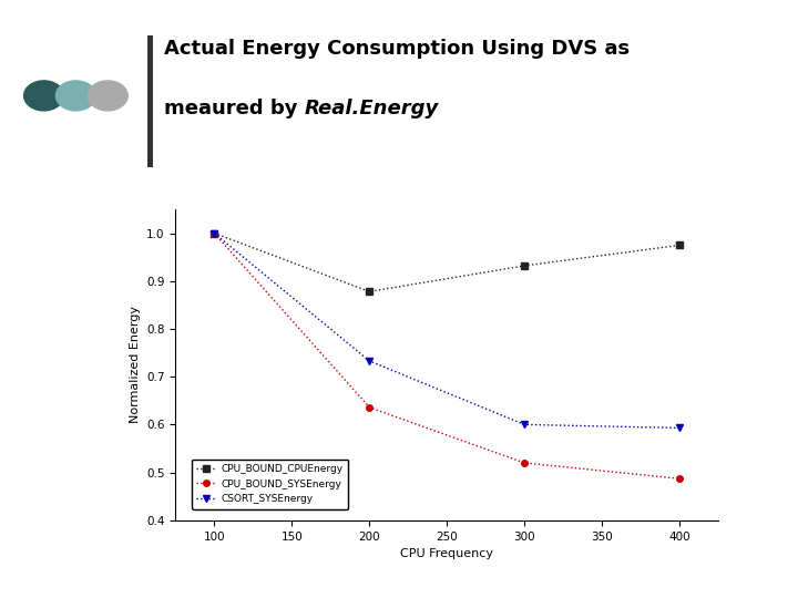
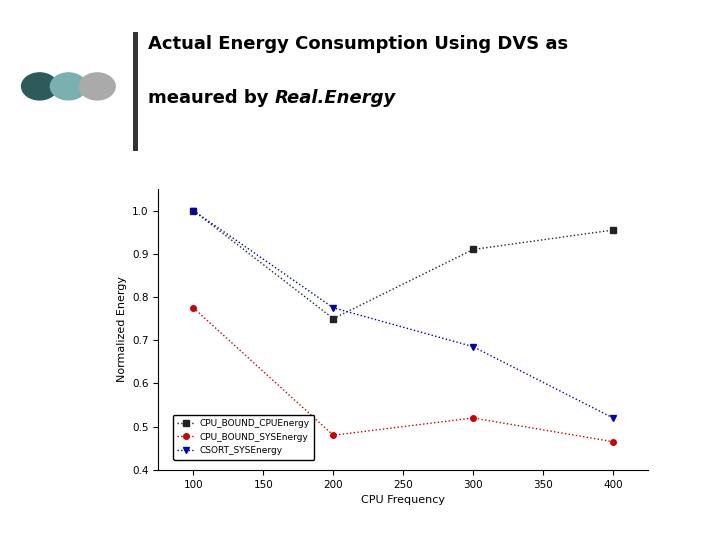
CPU_BOUND_SYSEnergy/100: 1.000 -> 0.775
CPU_BOUND_CPUEnergy/200: 0.878 -> 0.750
CPU_BOUND_SYSEnergy/200: 0.636 -> 0.480
CSORT_SYSEnergy/200: 0.733 -> 0.775
CPU_BOUND_CPUEnergy/300: 0.932 -> 0.910
CSORT_SYSEnergy/300: 0.600 -> 0.685
CPU_BOUND_CPUEnergy/400: 0.975 -> 0.955
CPU_BOUND_SYSEnergy/400: 0.487 -> 0.465
CSORT_SYSEnergy/400: 0.593 -> 0.520
